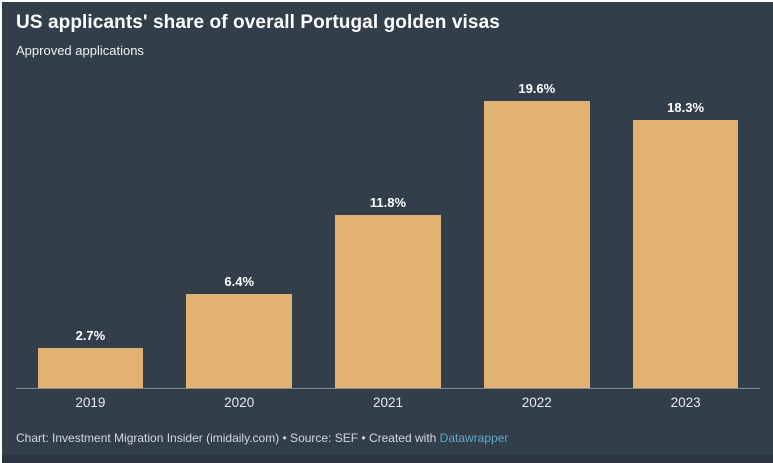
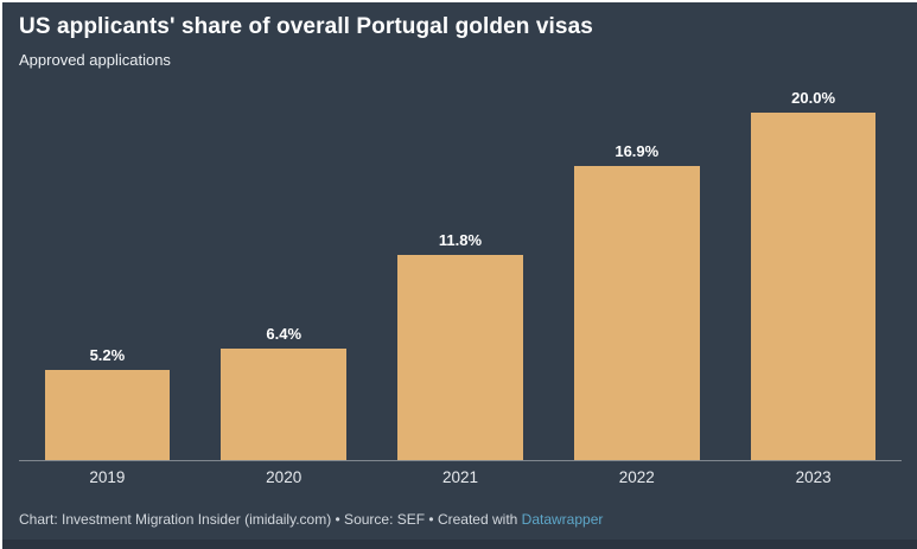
2019: 2.7% -> 5.2%
2022: 19.6% -> 16.9%
2023: 18.3% -> 20.0%
